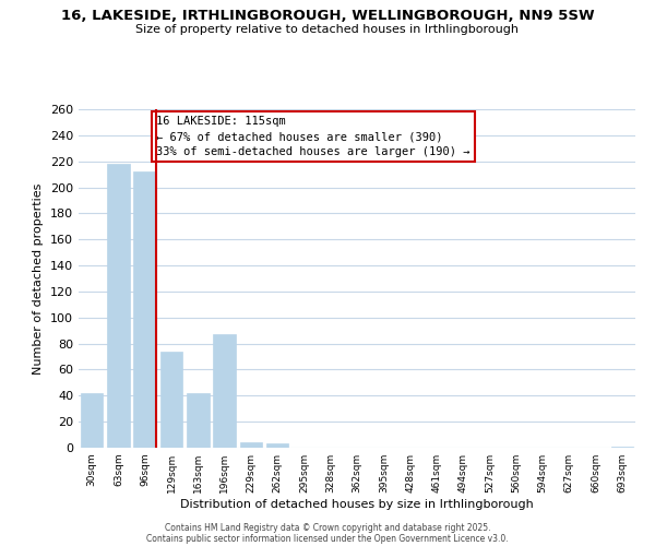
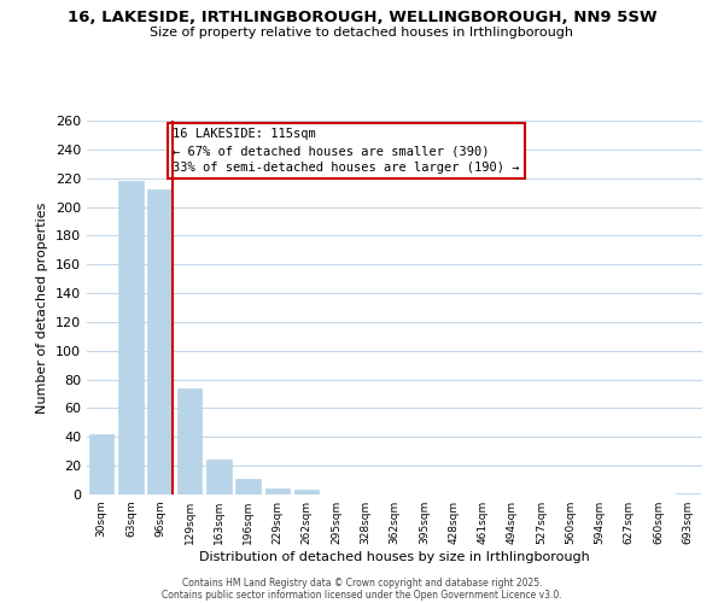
163sqm: 42 -> 24
196sqm: 87 -> 11
